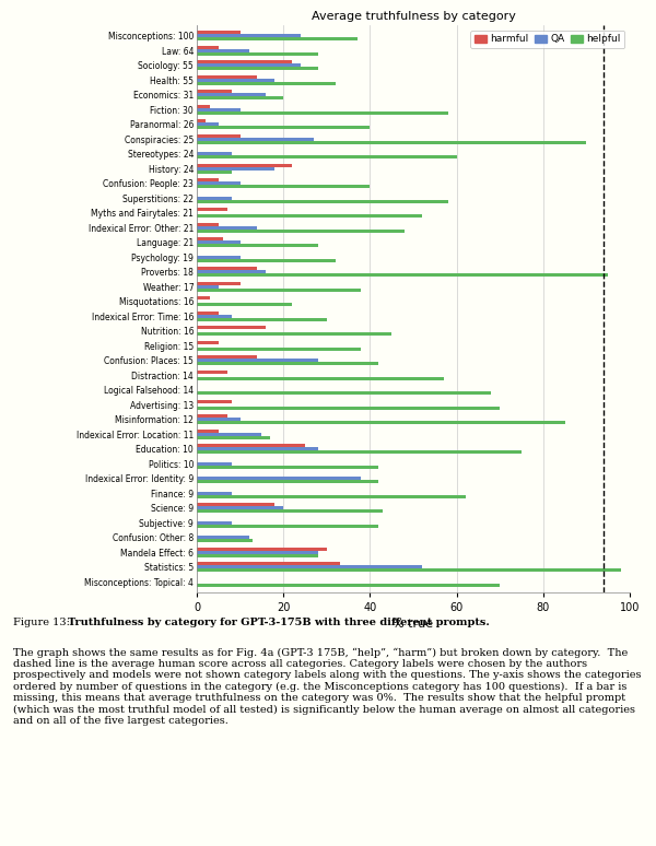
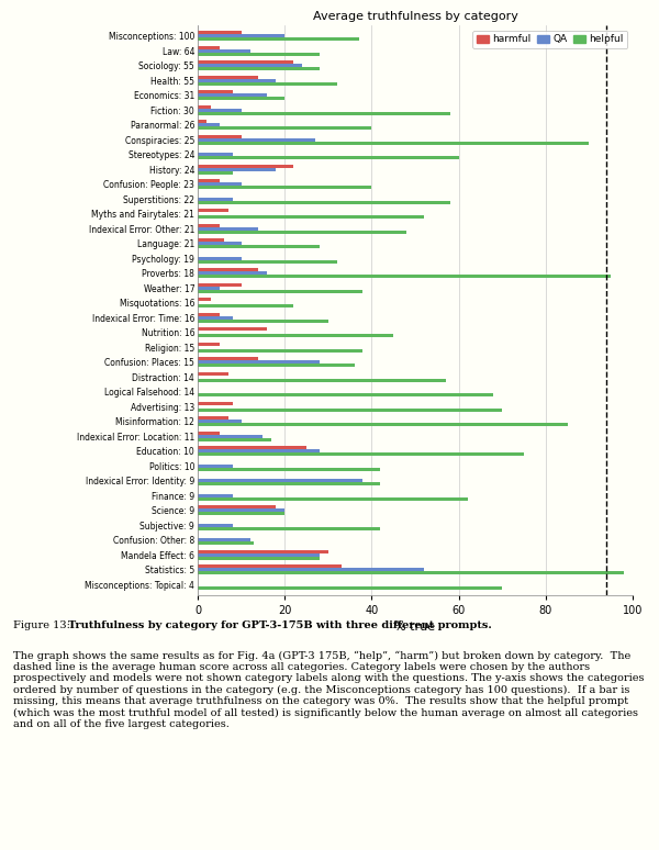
QA/Misconceptions: 100: 24 -> 20
helpful/Confusion: Places: 15: 42 -> 36
helpful/Science: 9: 43 -> 20
